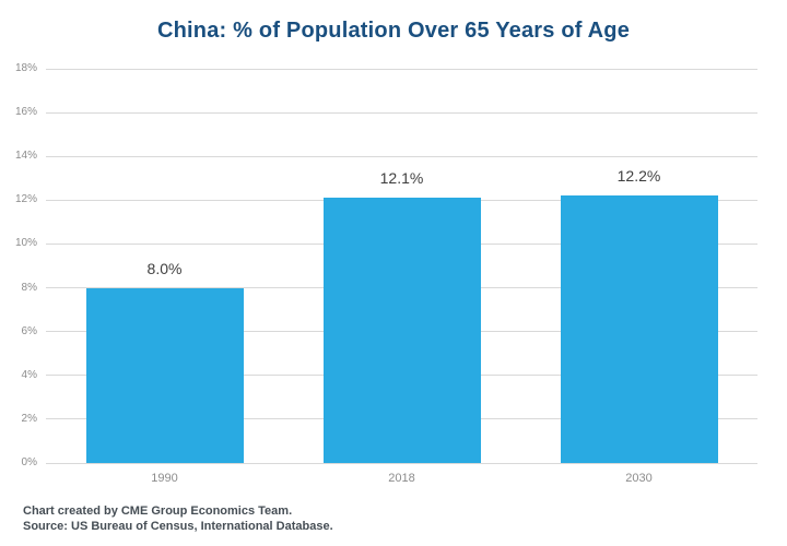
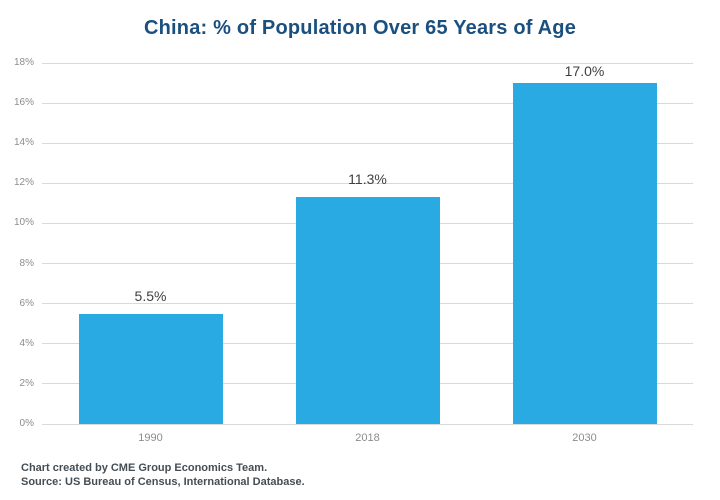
1990: 8.0% -> 5.5%
2018: 12.1% -> 11.3%
2030: 12.2% -> 17.0%
